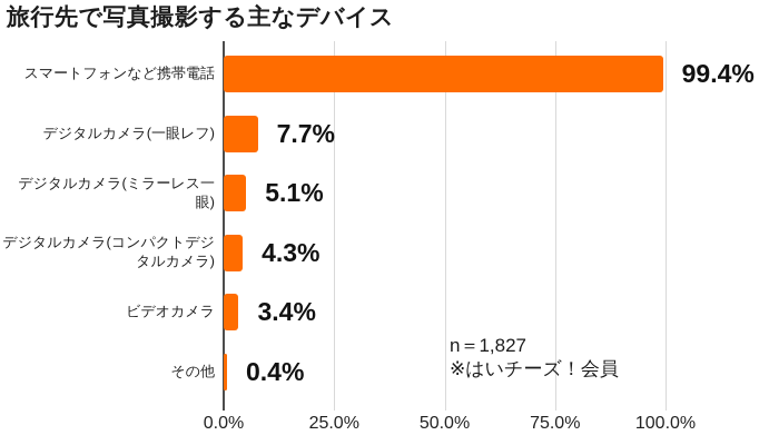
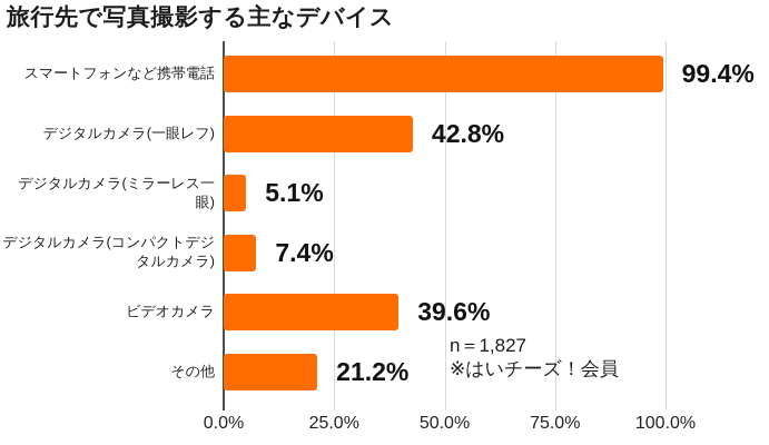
デジタルカメラ(一眼レフ): 7.7% -> 42.8%
デジタルカメラ(コンパクトデジタルカメラ): 4.3% -> 7.4%
ビデオカメラ: 3.4% -> 39.6%
その他: 0.4% -> 21.2%
